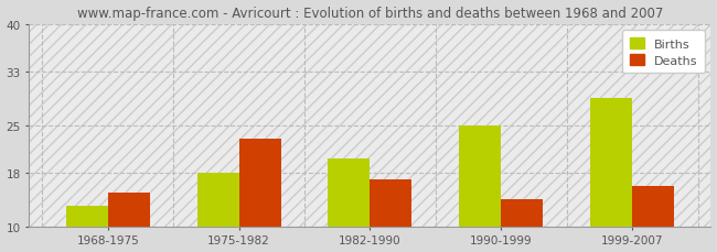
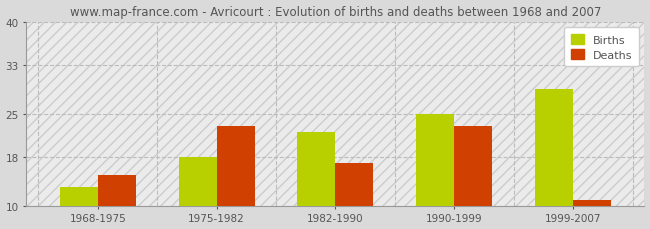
Births/1982-1990: 20 -> 22
Deaths/1990-1999: 14 -> 23
Deaths/1999-2007: 16 -> 11
